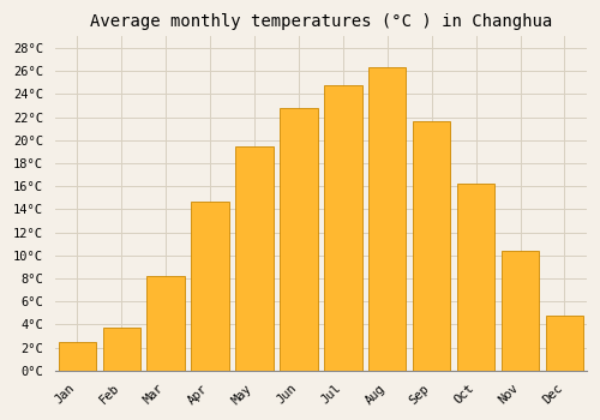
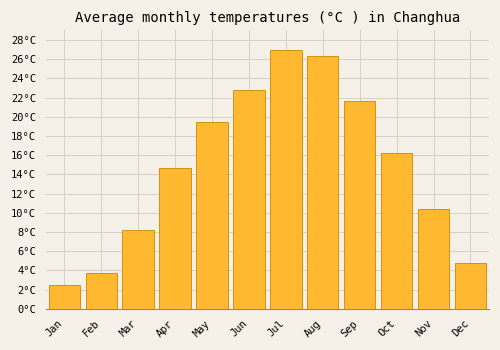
Jul: 24.8°C -> 27.0°C
